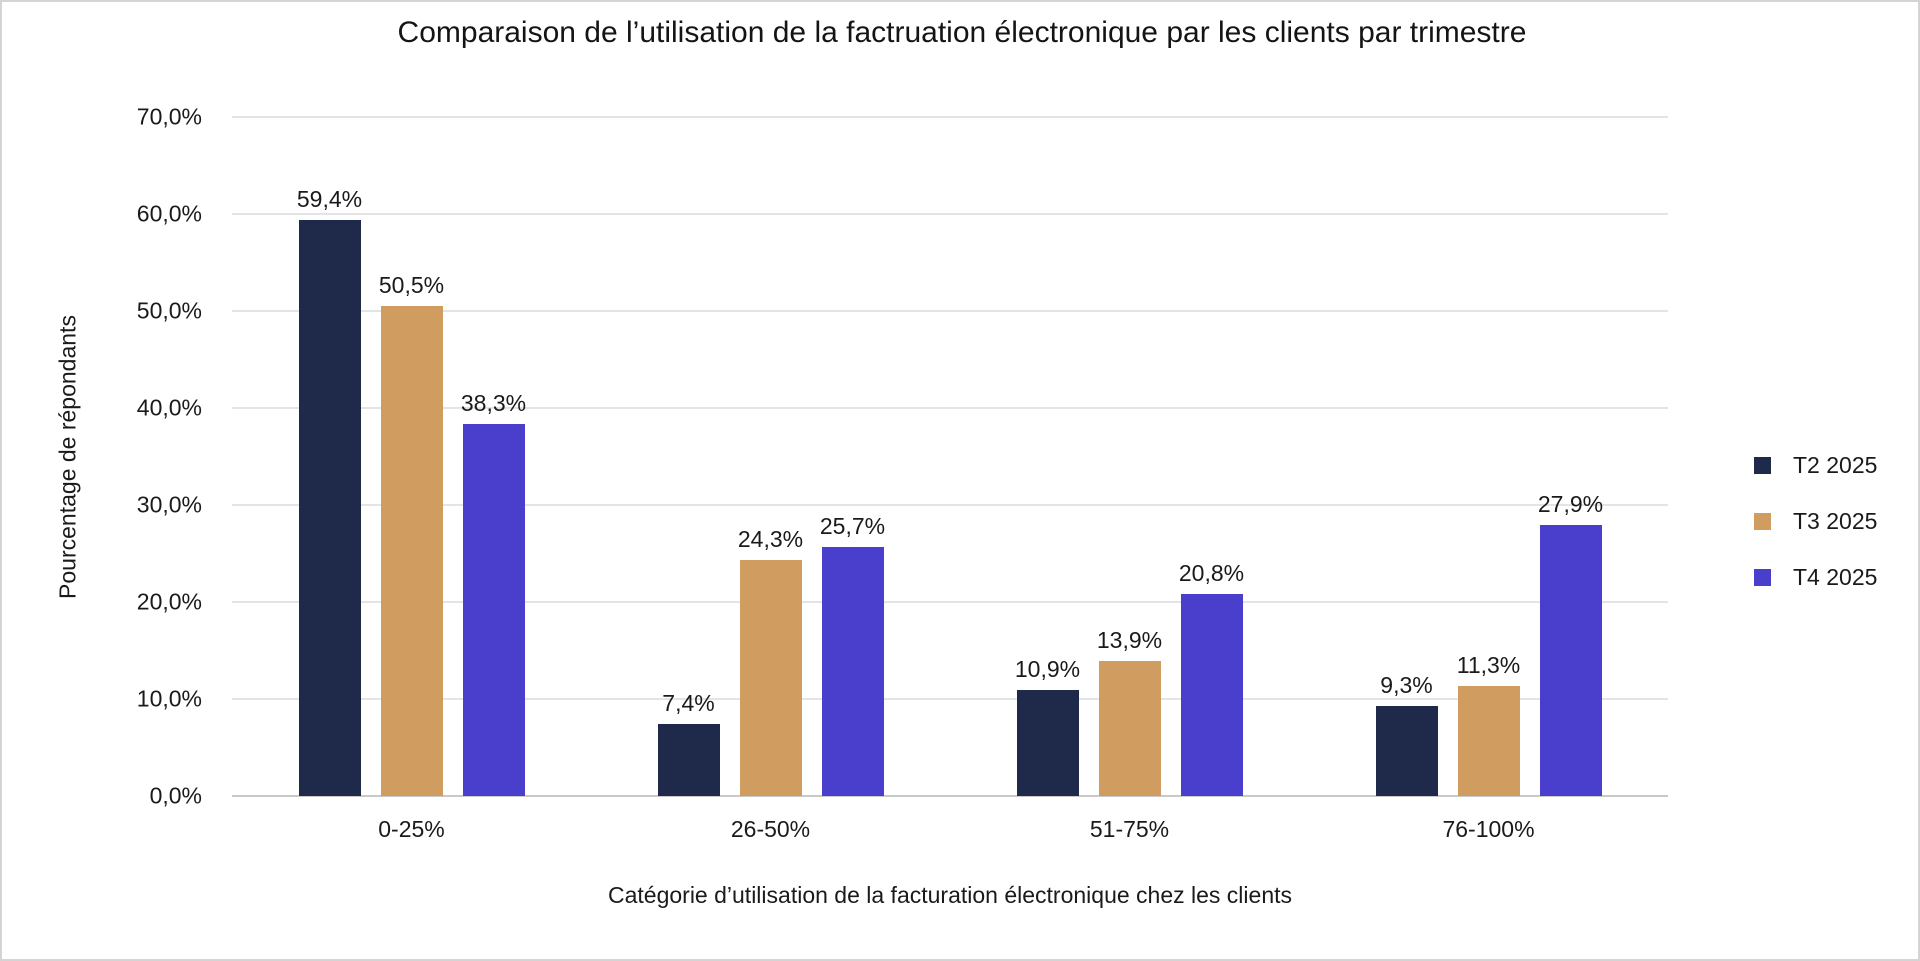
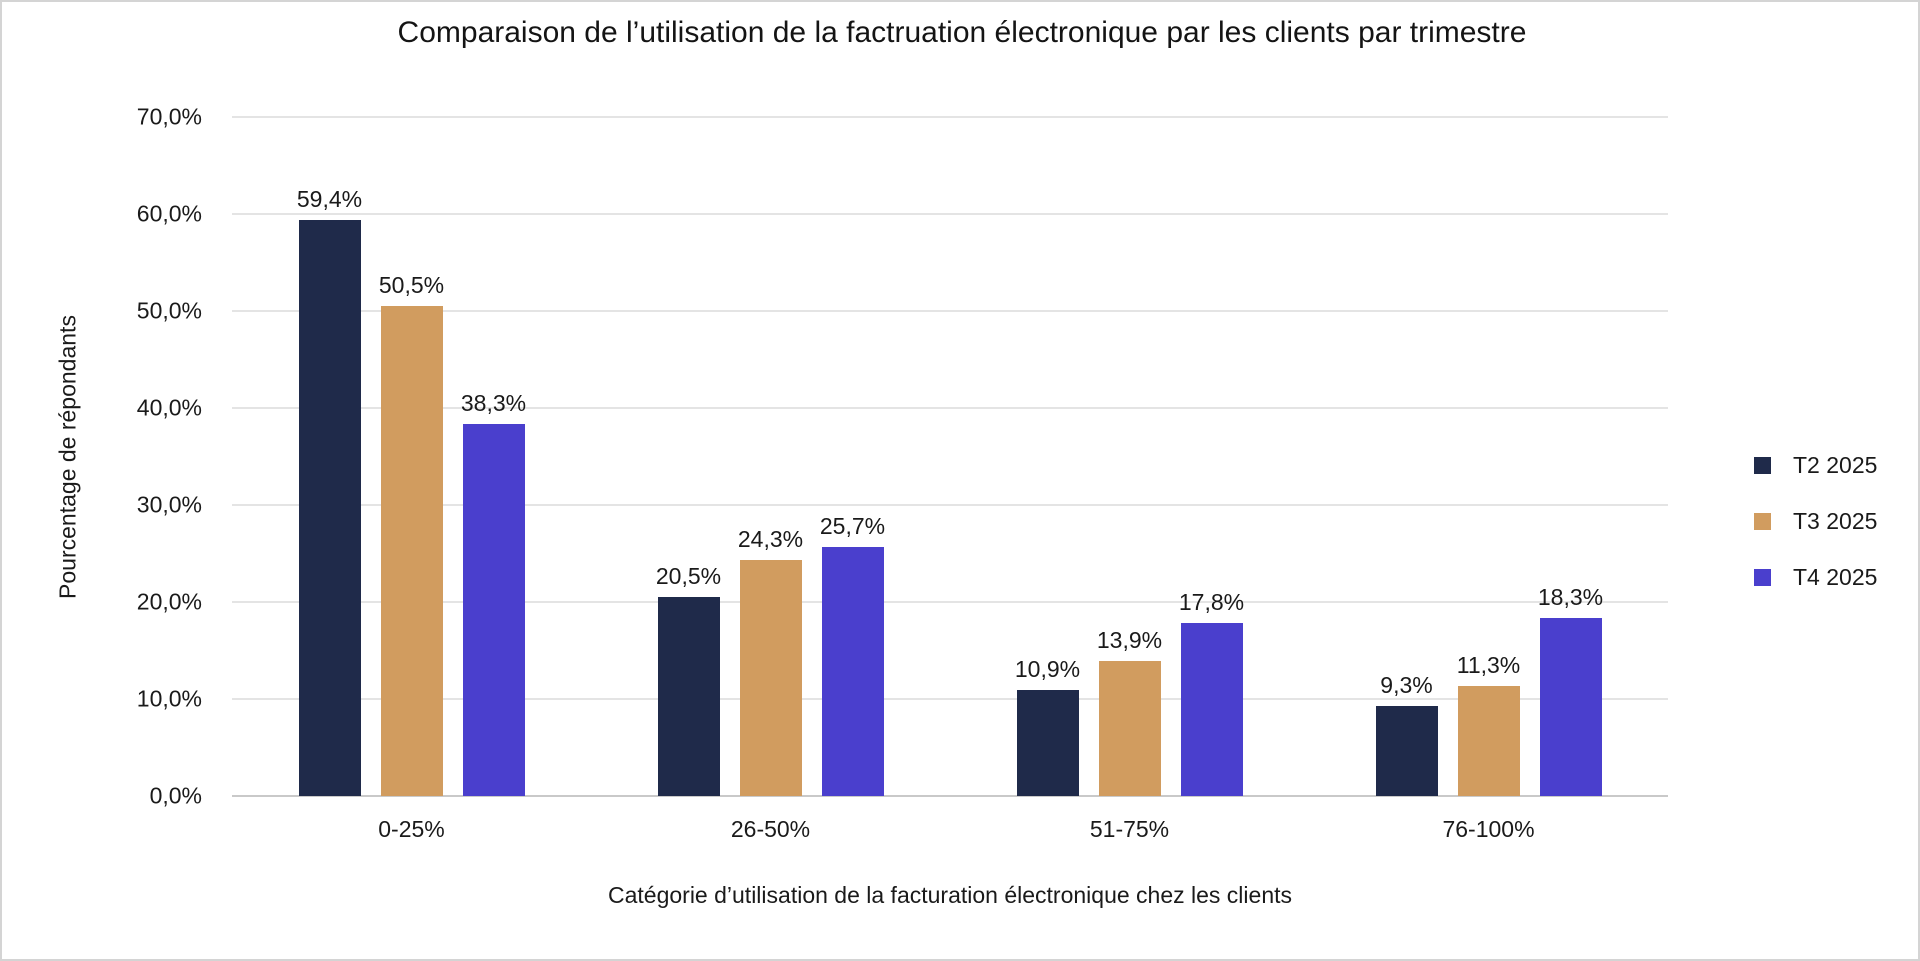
T2 2025/26-50%: 7,4% -> 20,5%
T4 2025/51-75%: 20,8% -> 17,8%
T4 2025/76-100%: 27,9% -> 18,3%
